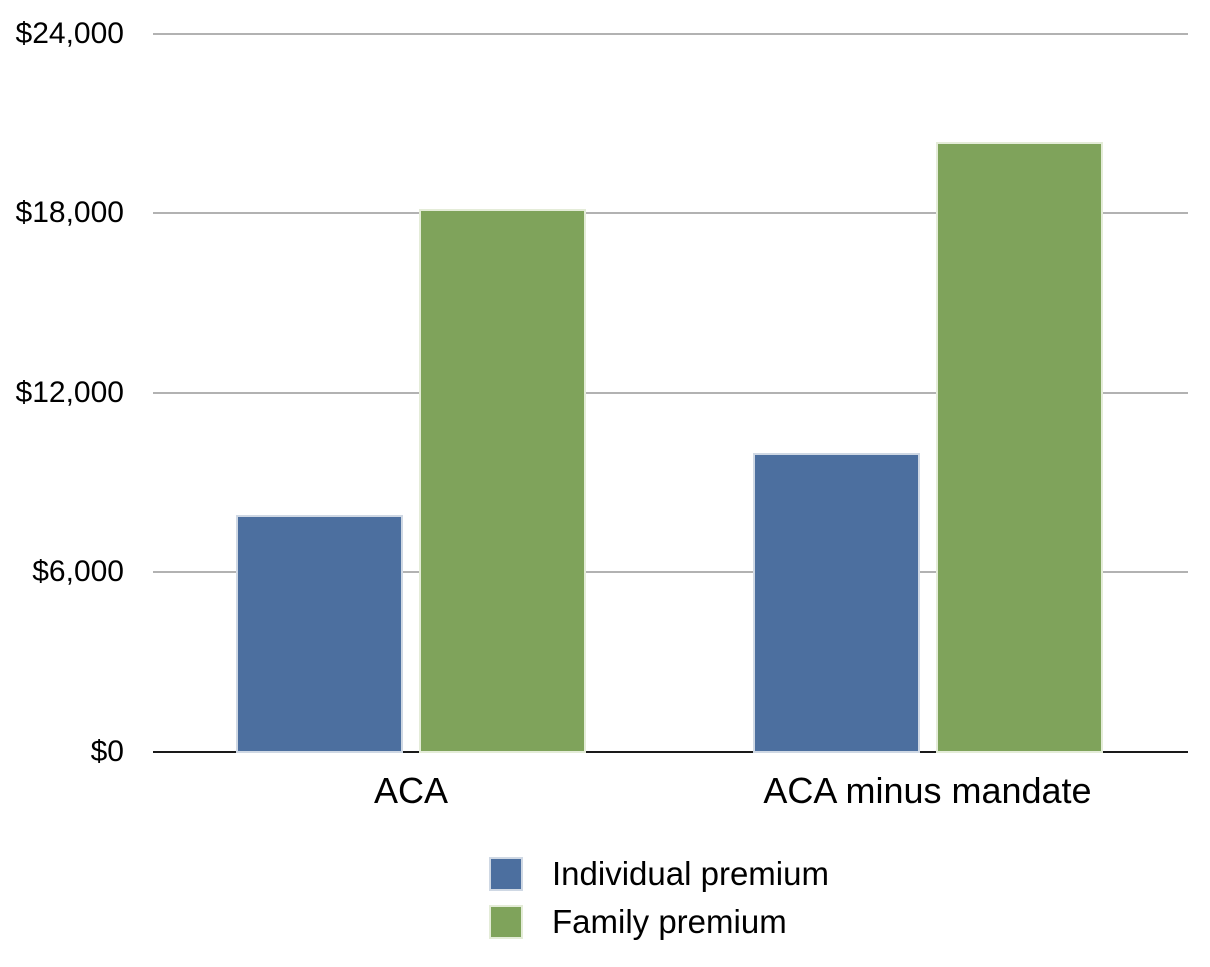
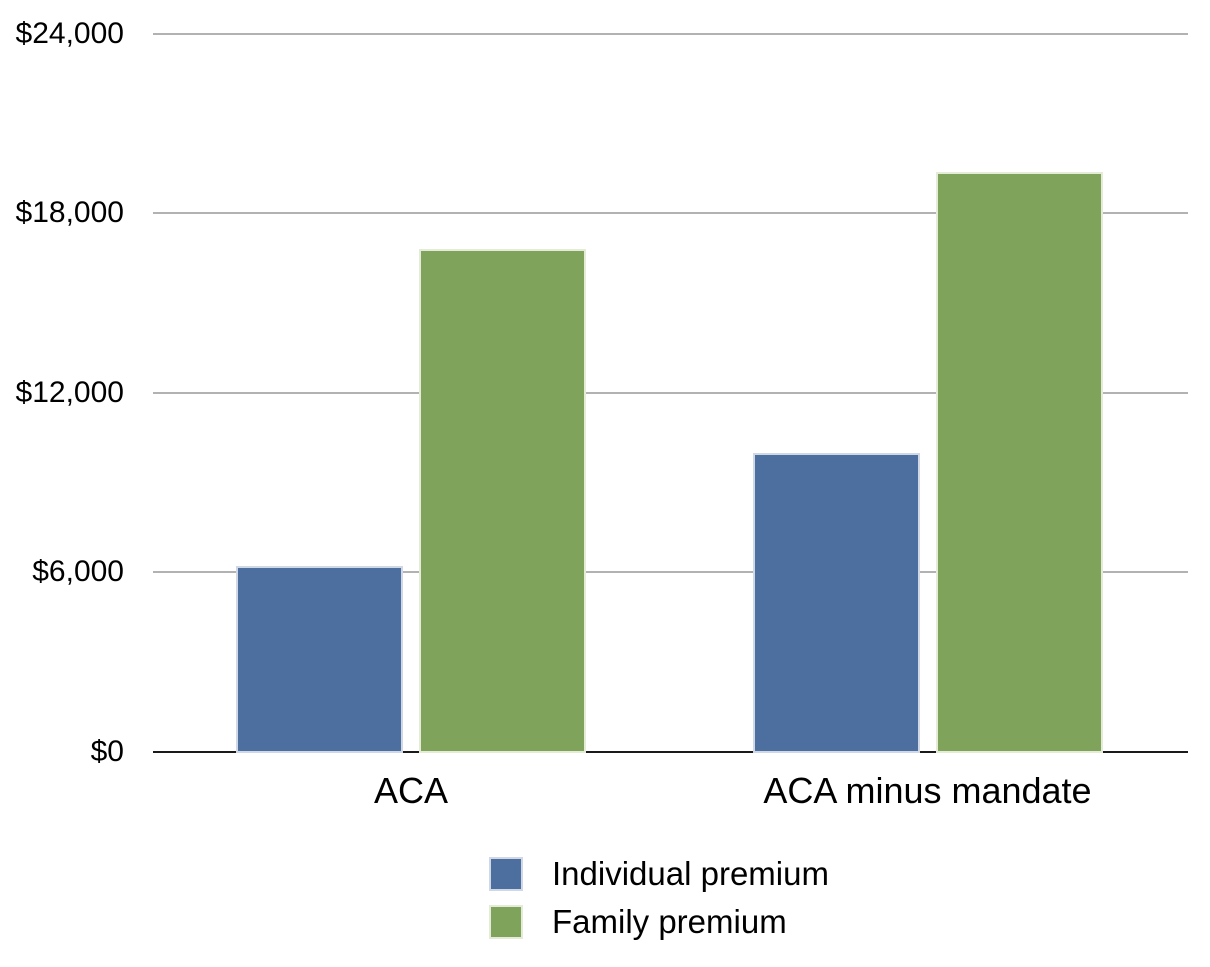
Individual premium/ACA: $7900 -> $6200
Family premium/ACA: $18200 -> $16800
Family premium/ACA minus mandate: $20400 -> $19400
